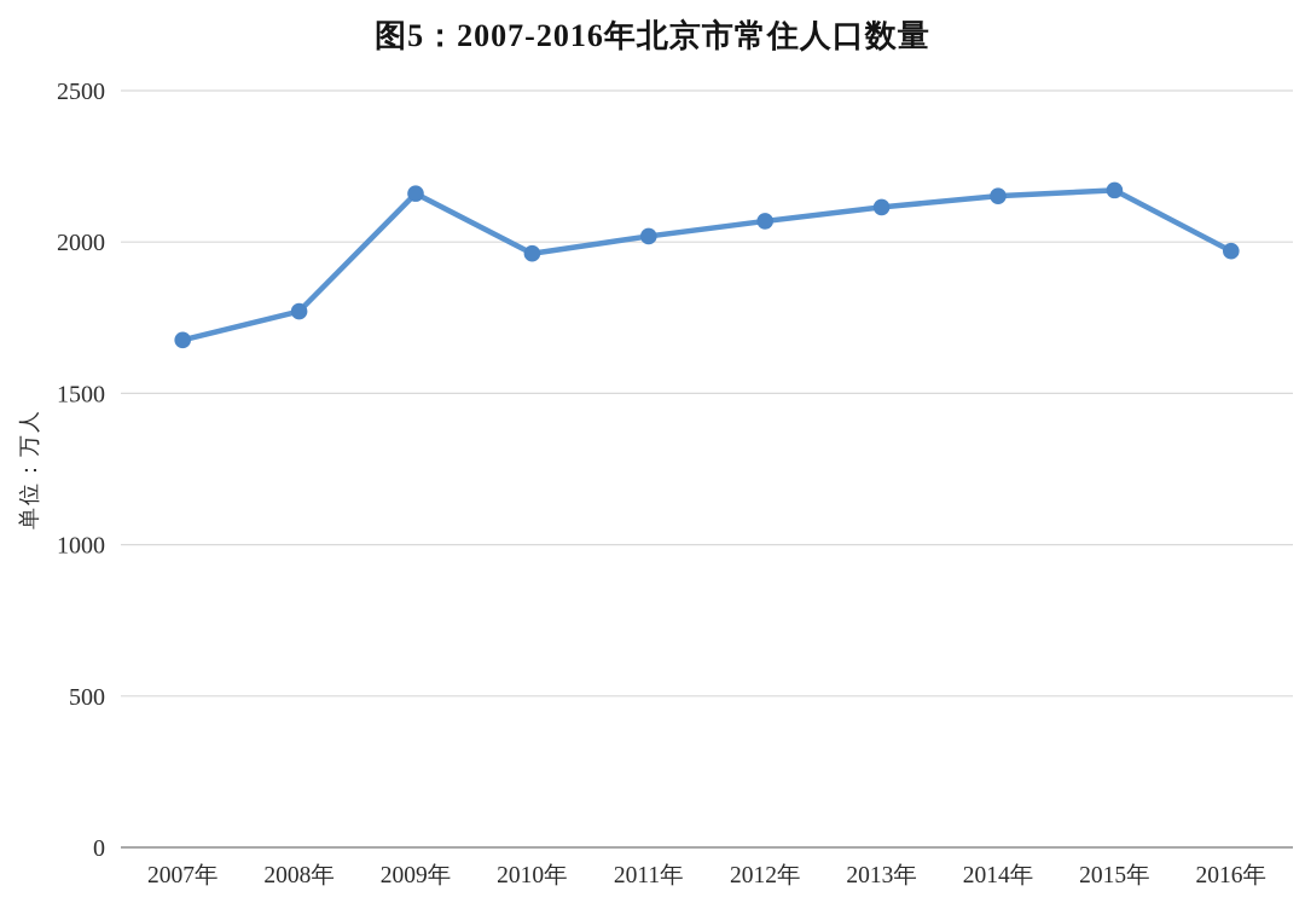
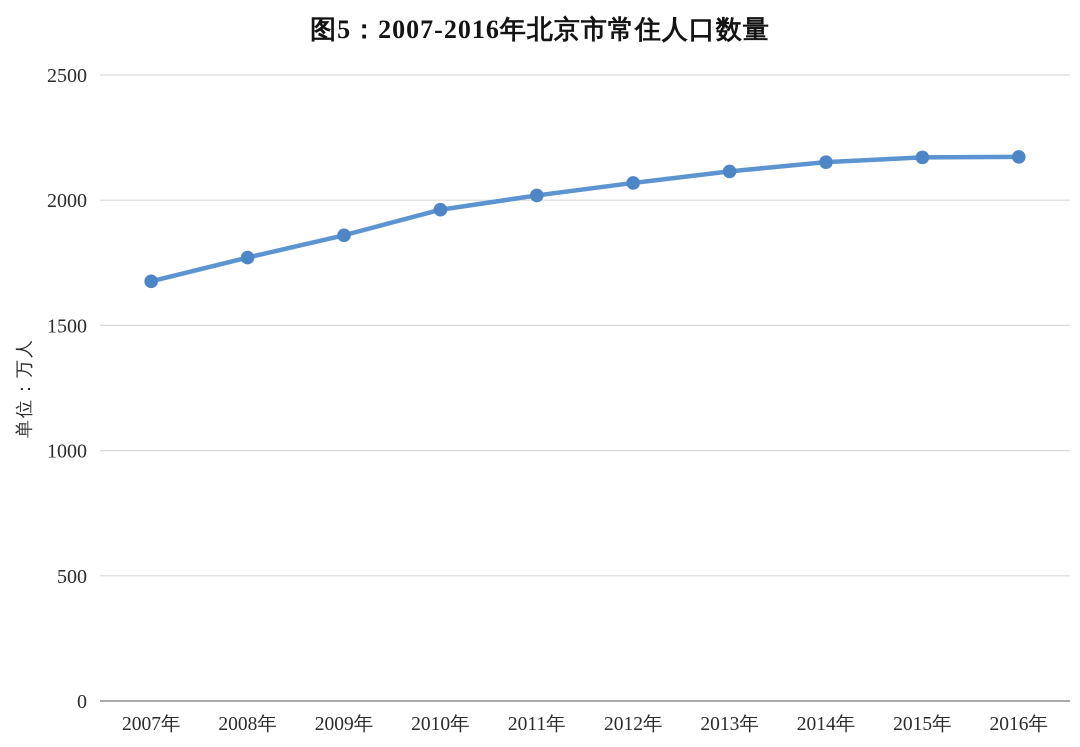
2009年: 2160 -> 1860
2016年: 1970 -> 2170
